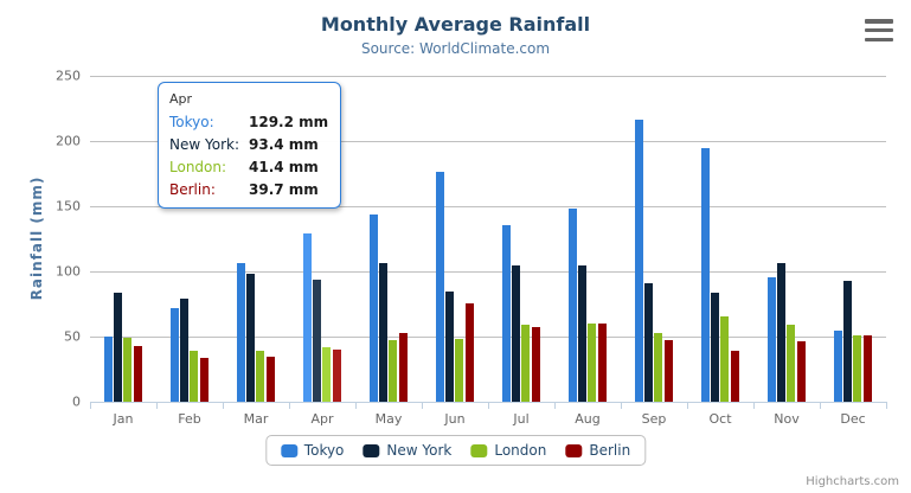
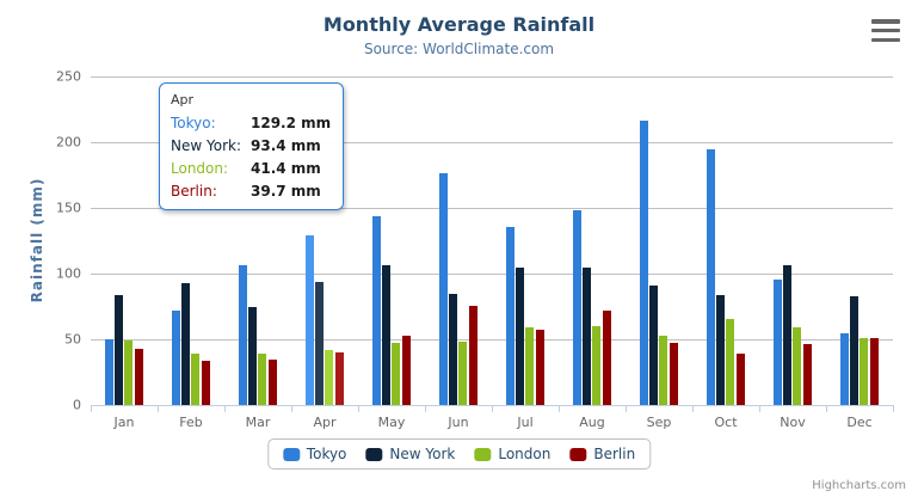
New York/Feb: 79 -> 93
New York/Mar: 98 -> 75
Berlin/Aug: 60 -> 72
New York/Dec: 92 -> 83
